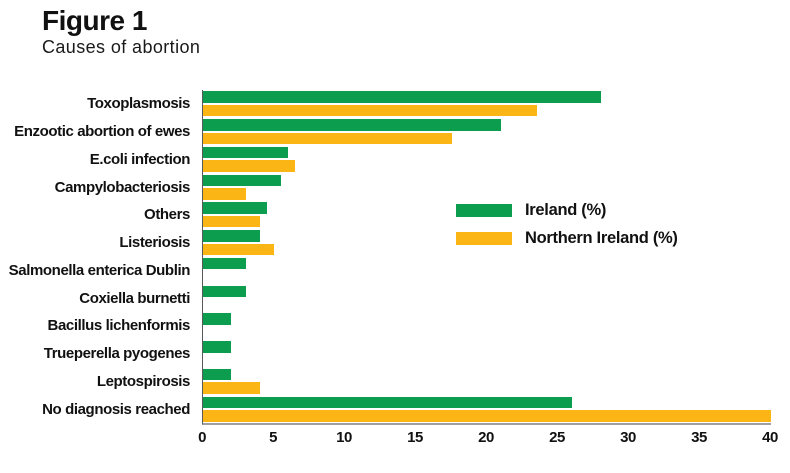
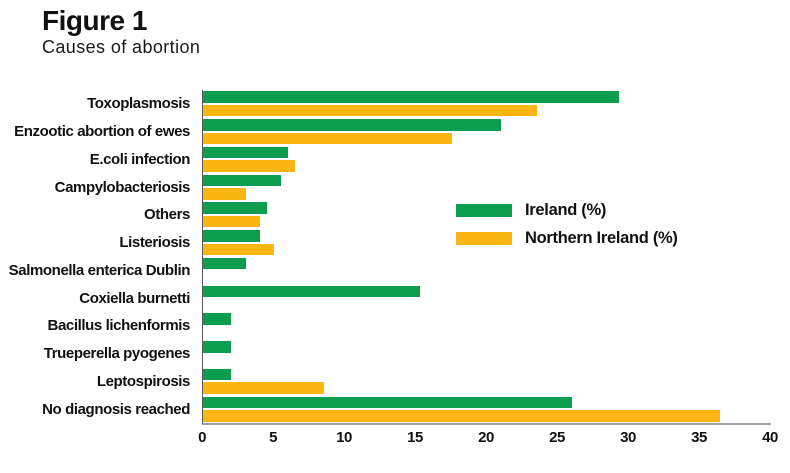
Ireland (%)/Toxoplasmosis: 28.0 -> 29.3
Ireland (%)/Coxiella burnetti: 3.0 -> 15.3
Northern Ireland (%)/Leptospirosis: 4.0 -> 8.5
Northern Ireland (%)/No diagnosis reached: 40.0 -> 36.4
